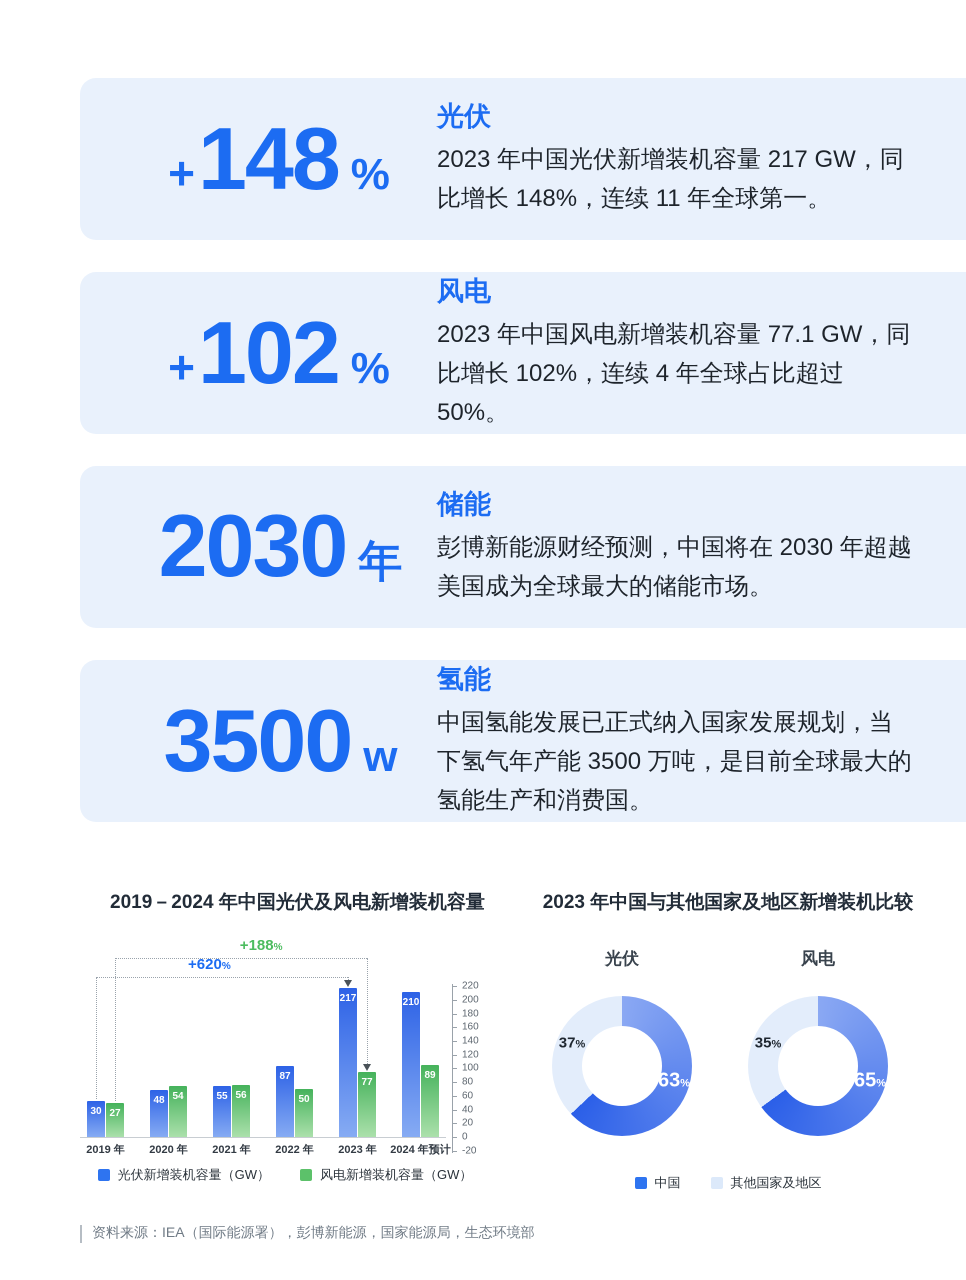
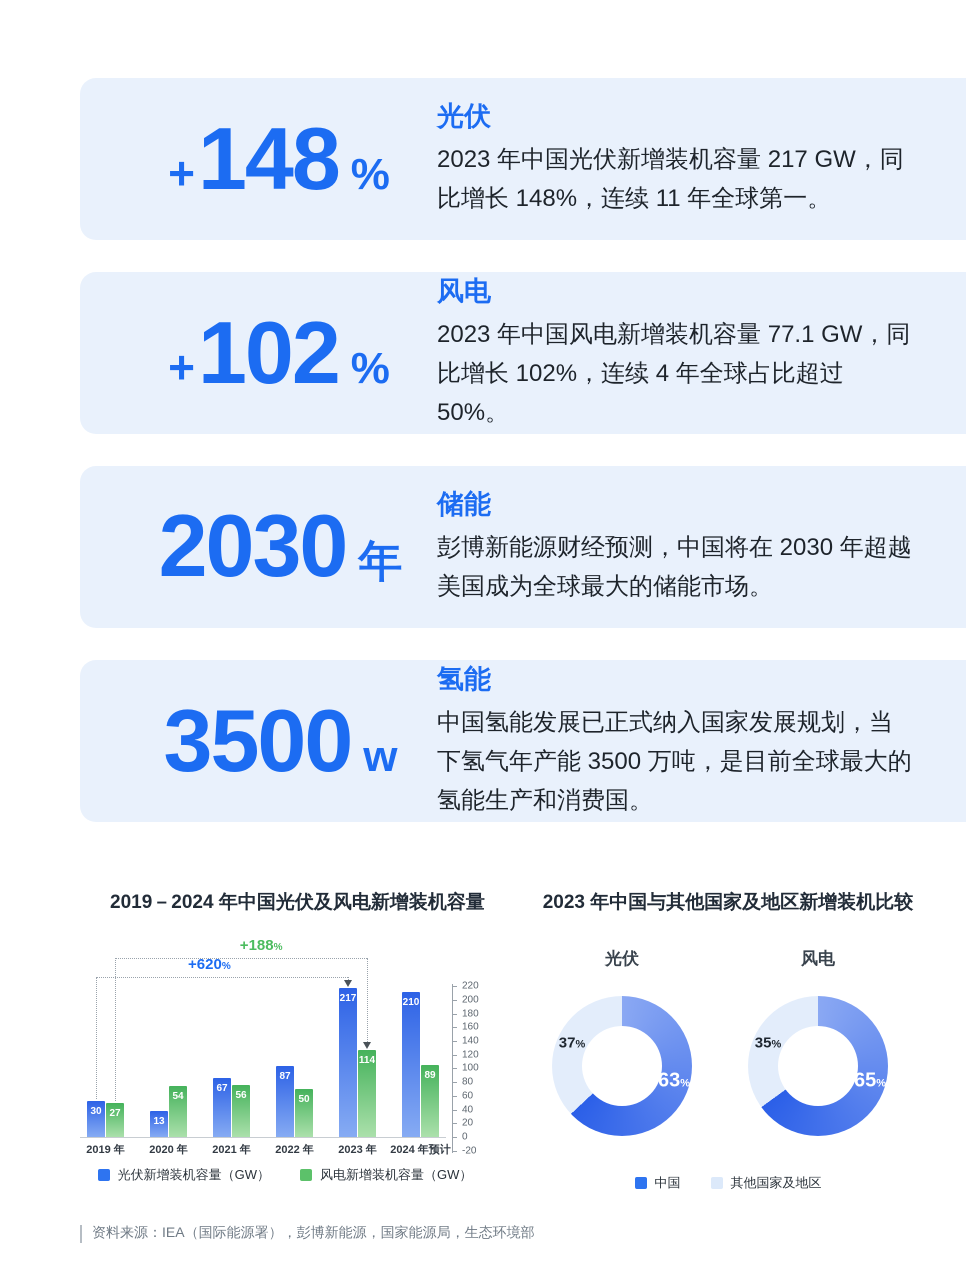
2019－2024 年中国光伏及风电新增装机容量/光伏新增装机容量（GW）/2020 年: 48 -> 13
2019－2024 年中国光伏及风电新增装机容量/光伏新增装机容量（GW）/2021 年: 55 -> 67
2019－2024 年中国光伏及风电新增装机容量/风电新增装机容量（GW）/2023 年: 77 -> 114
